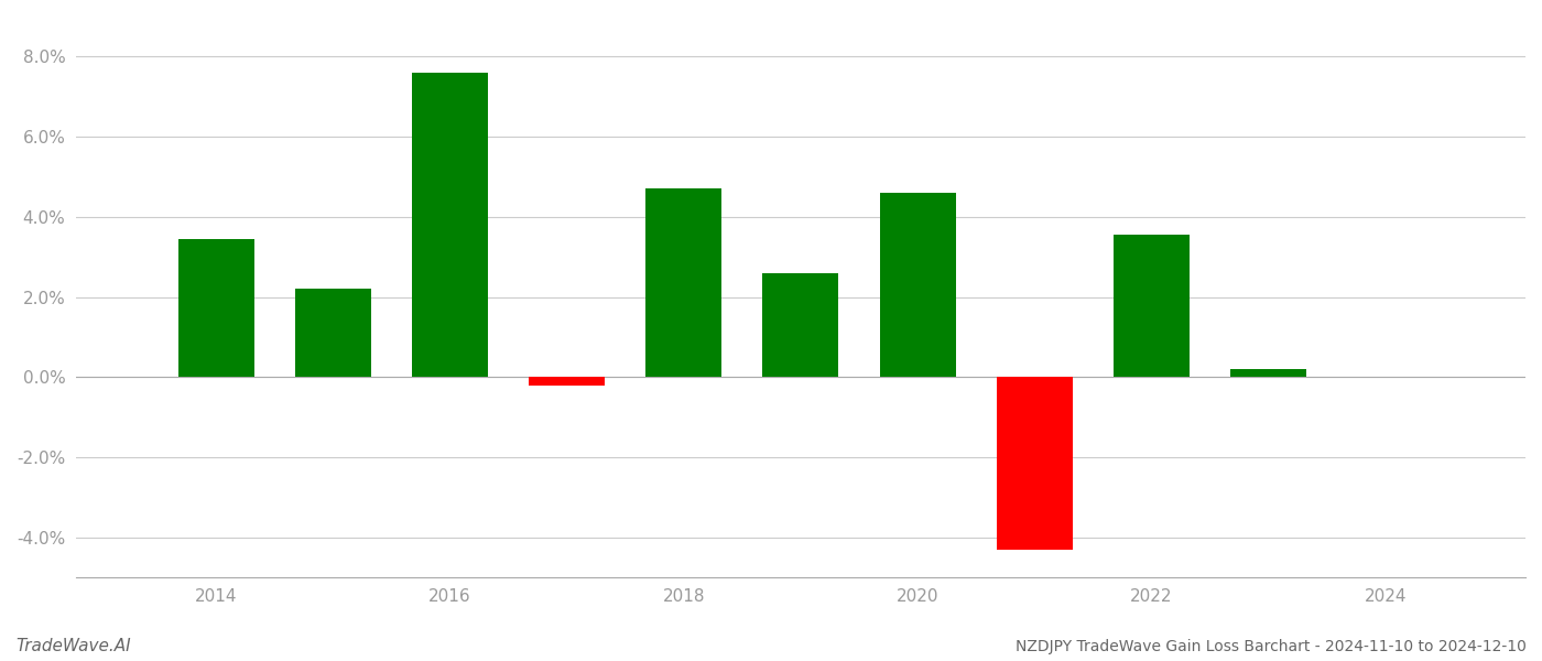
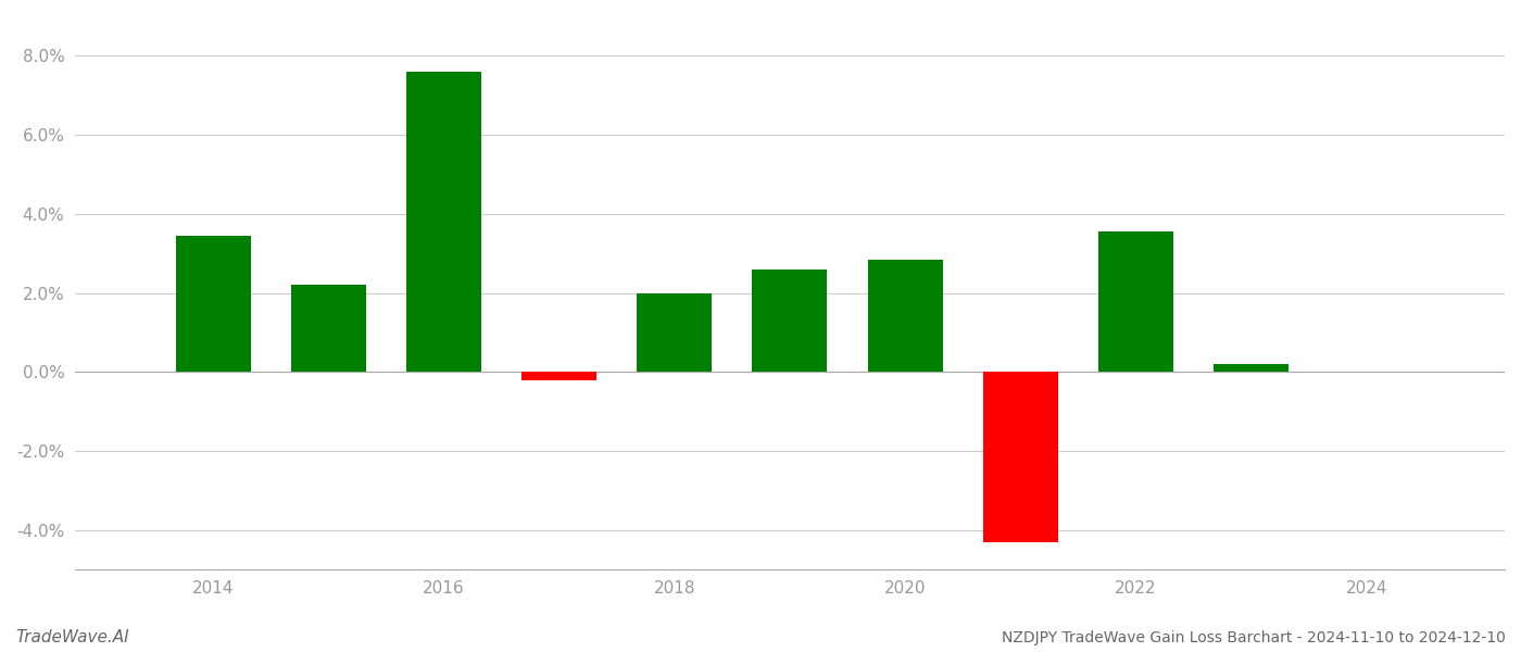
2018: 4.70% -> 2.00%
2020: 4.60% -> 2.85%
